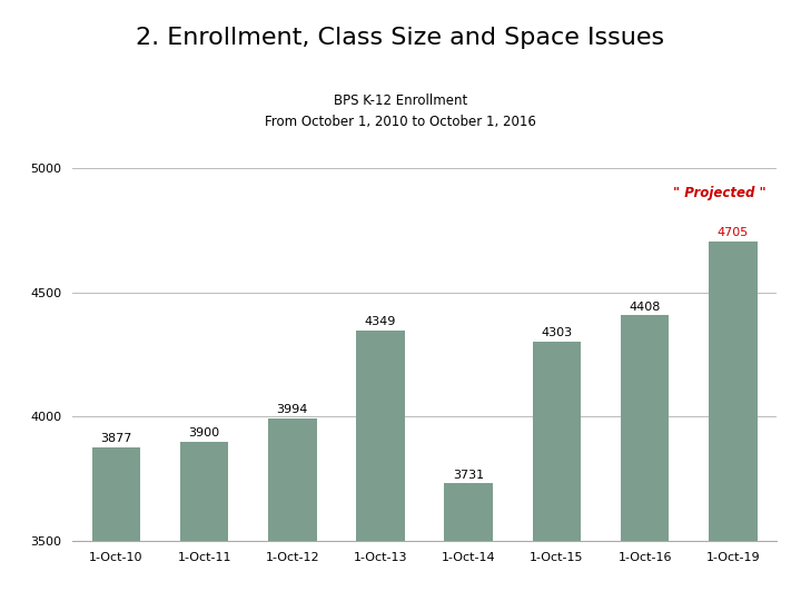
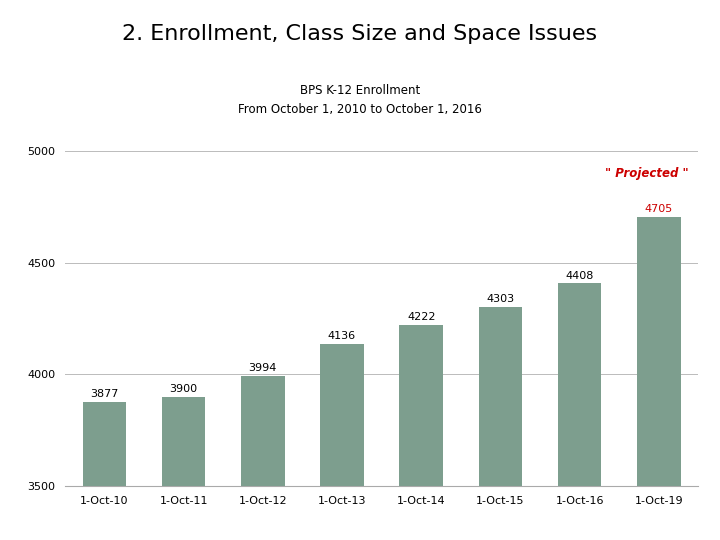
1-Oct-13: 4349 -> 4136
1-Oct-14: 3731 -> 4222
